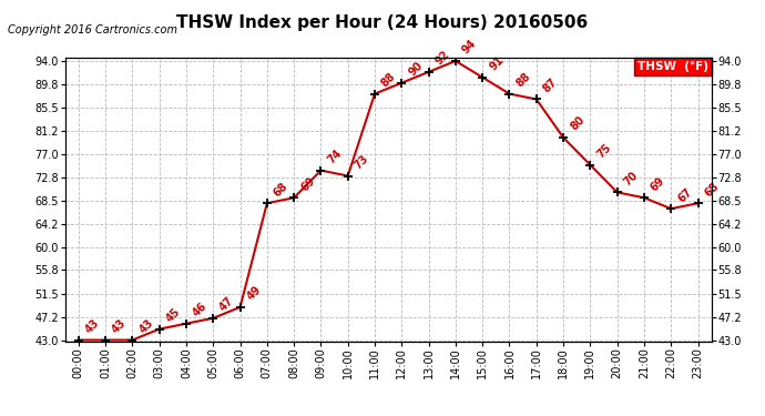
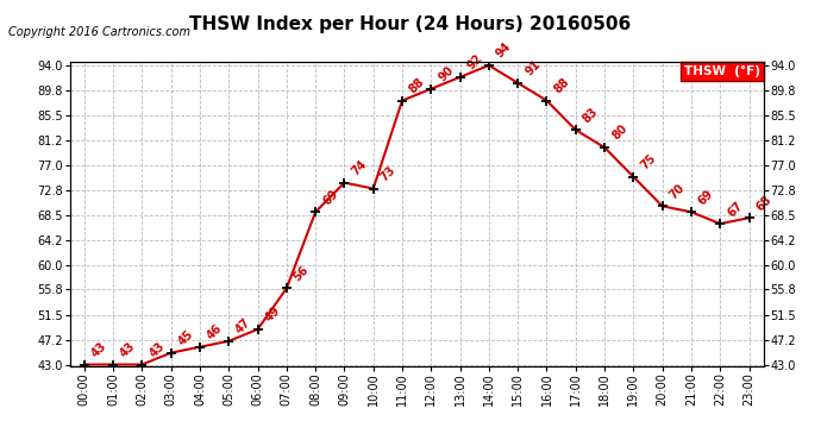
07:00: 68 -> 56
17:00: 87 -> 83
